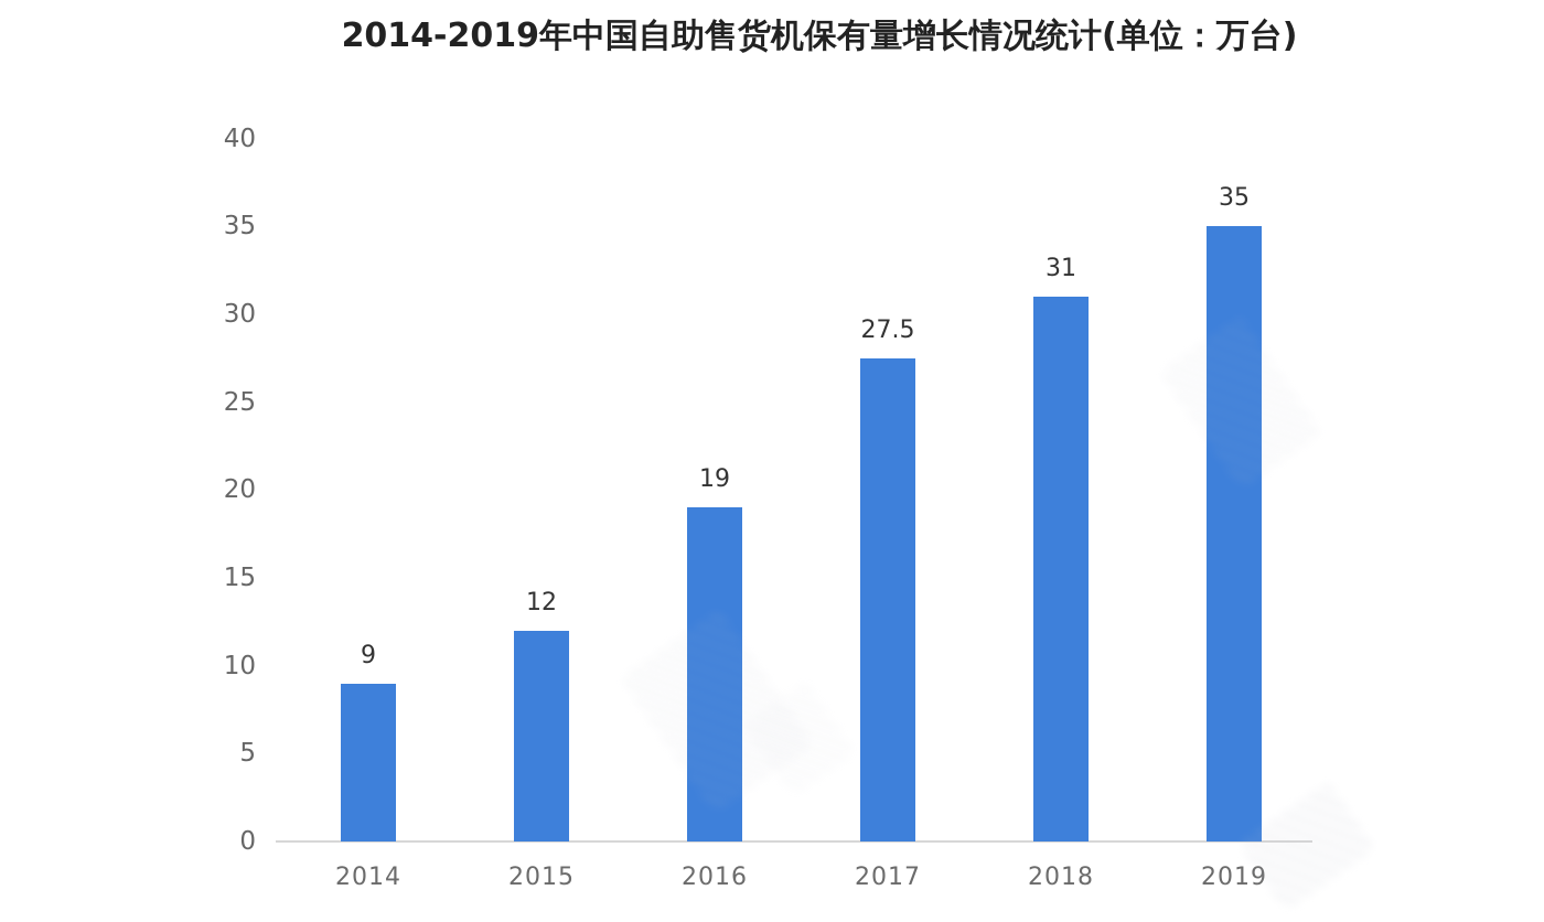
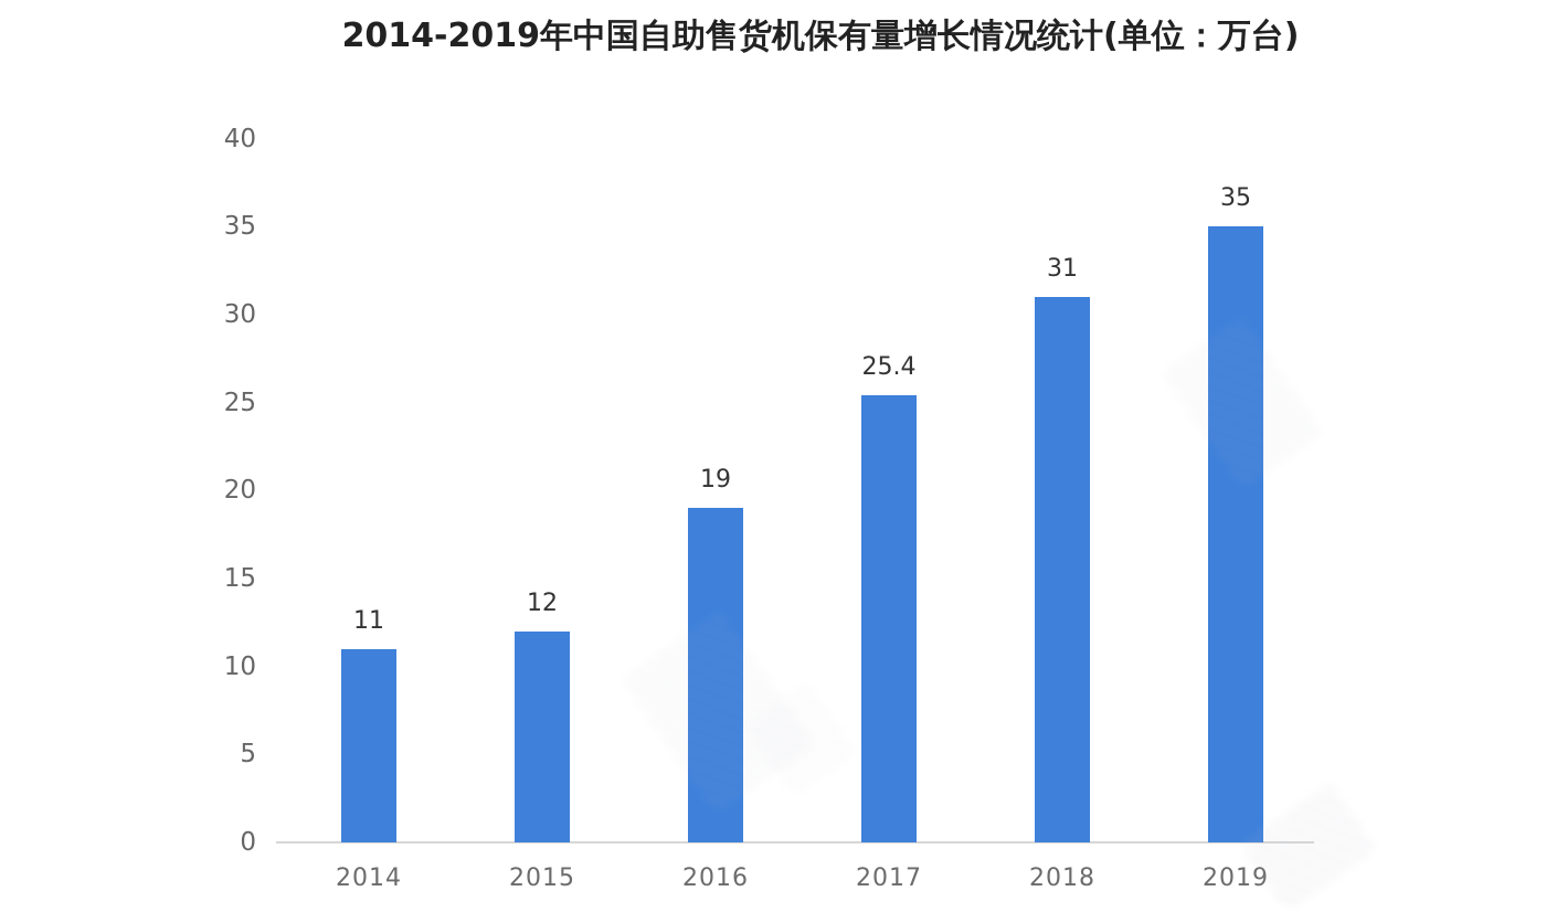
2014: 9 -> 11
2017: 27.5 -> 25.4
